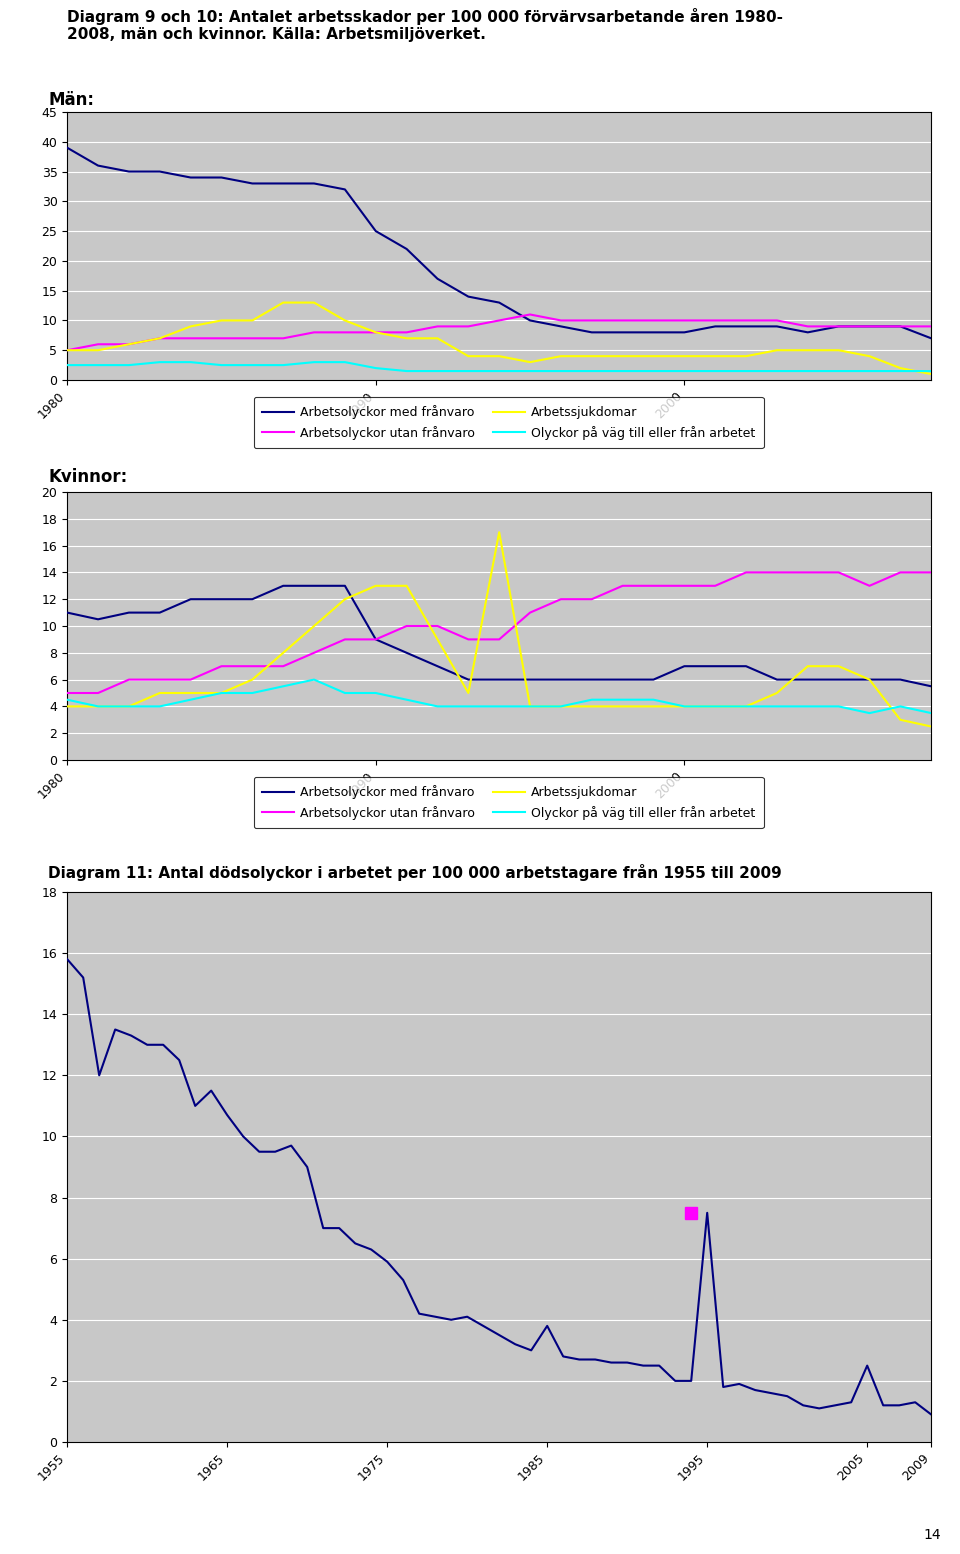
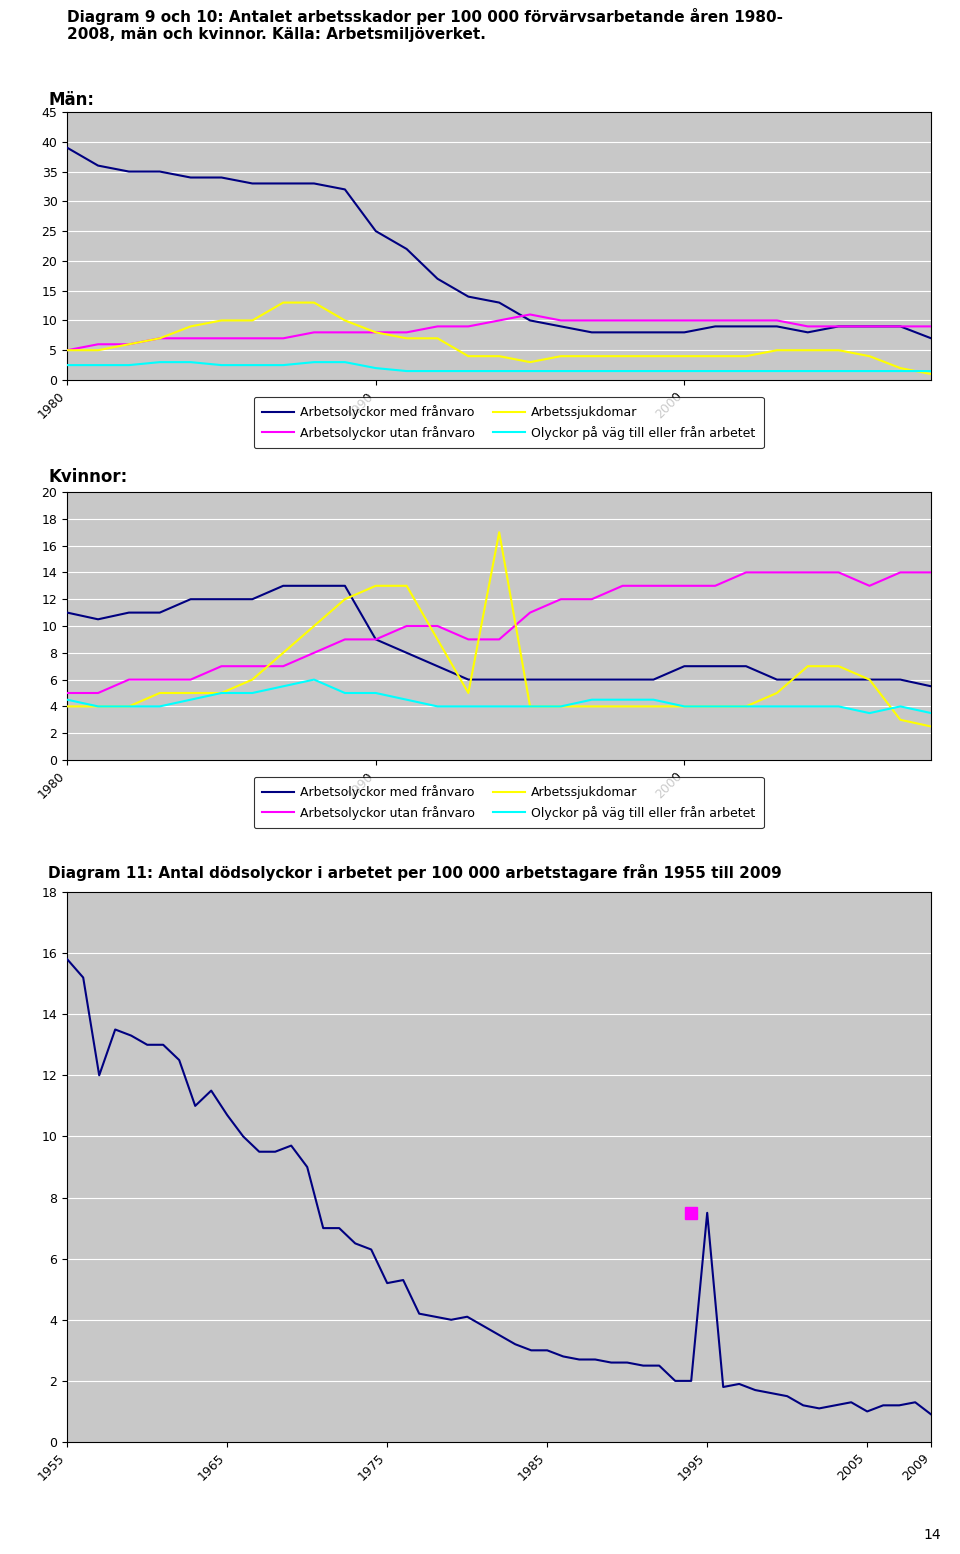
1975: 5.9 -> 5.2
1985: 3.8 -> 3.0
2005: 2.5 -> 1.0
